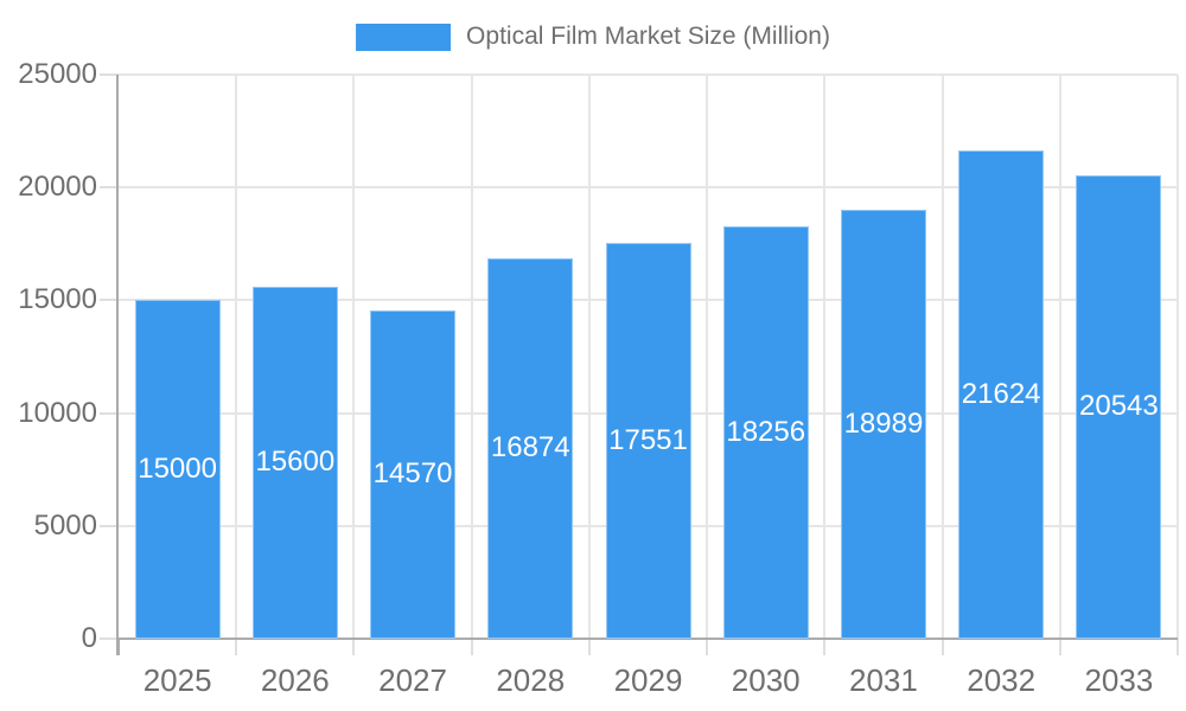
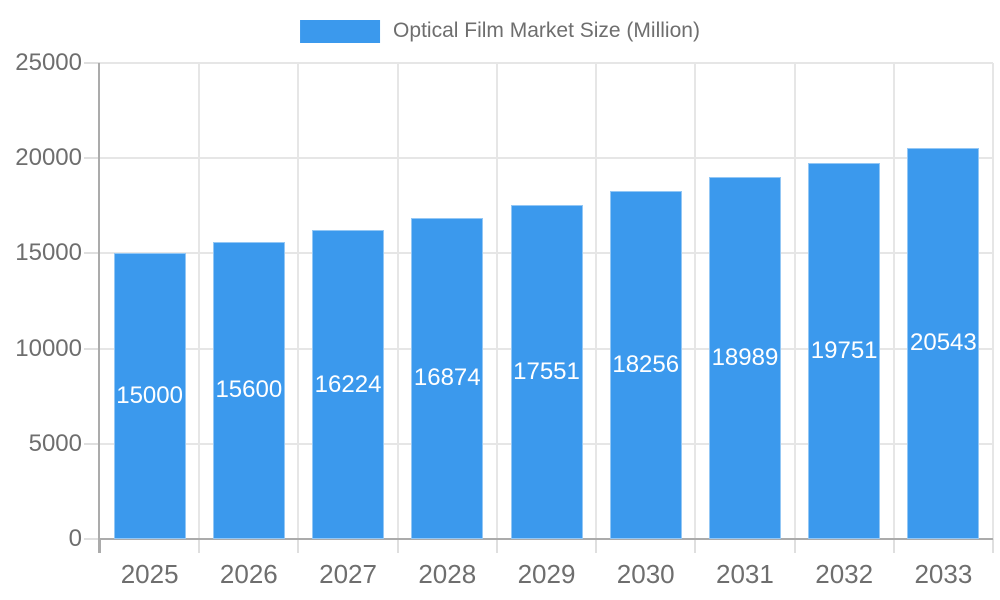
2027: 14570 -> 16224
2032: 21624 -> 19751
